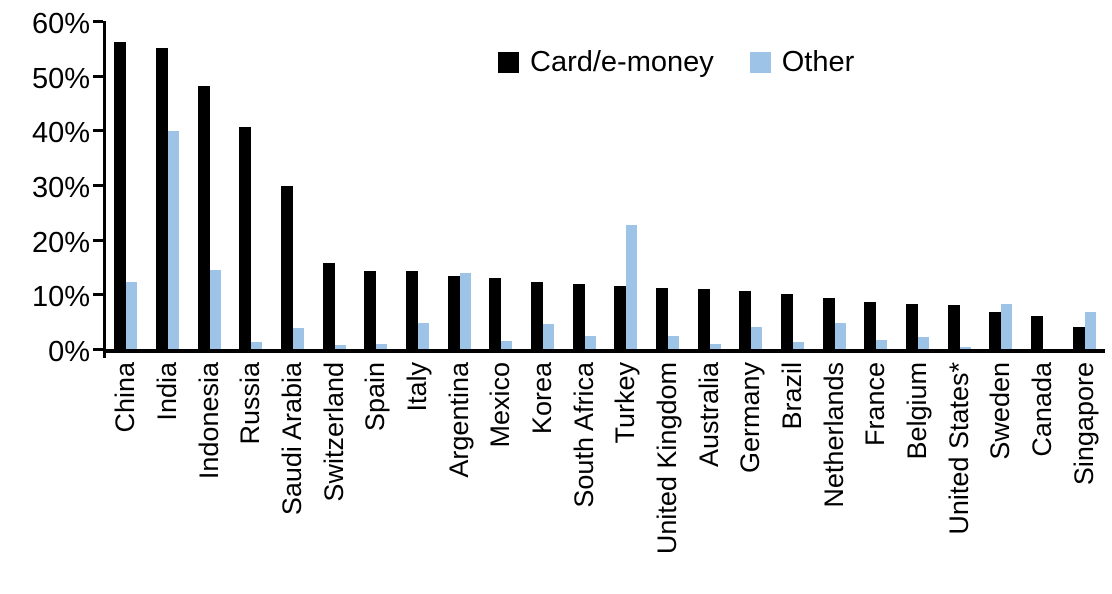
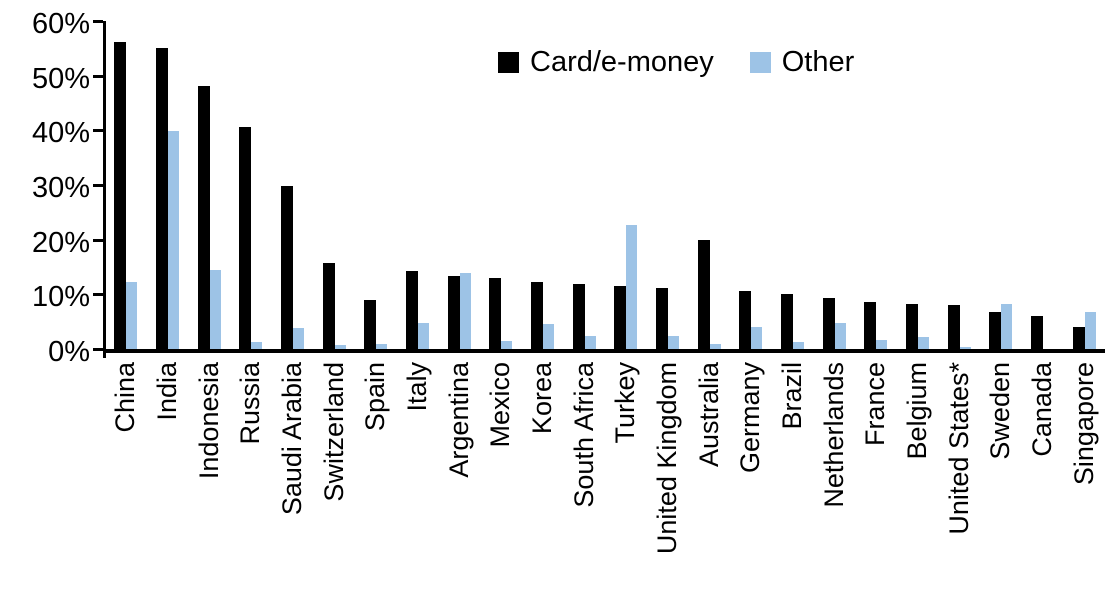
Card/e-money/Spain: 14% -> 9%
Card/e-money/Australia: 11% -> 20%
